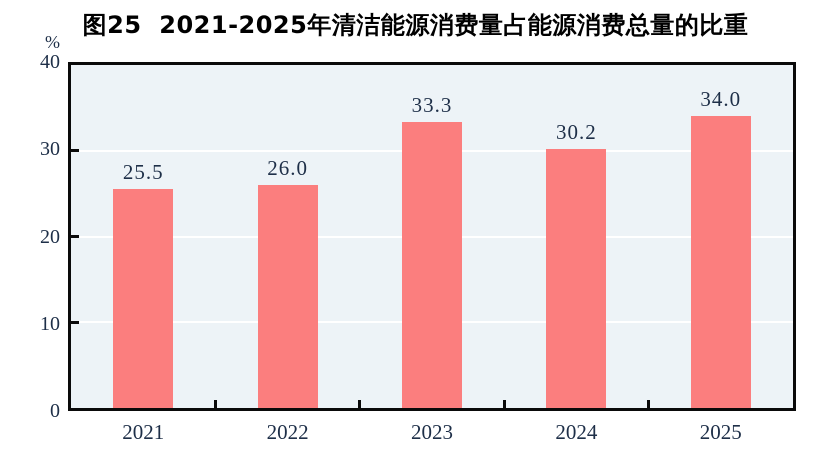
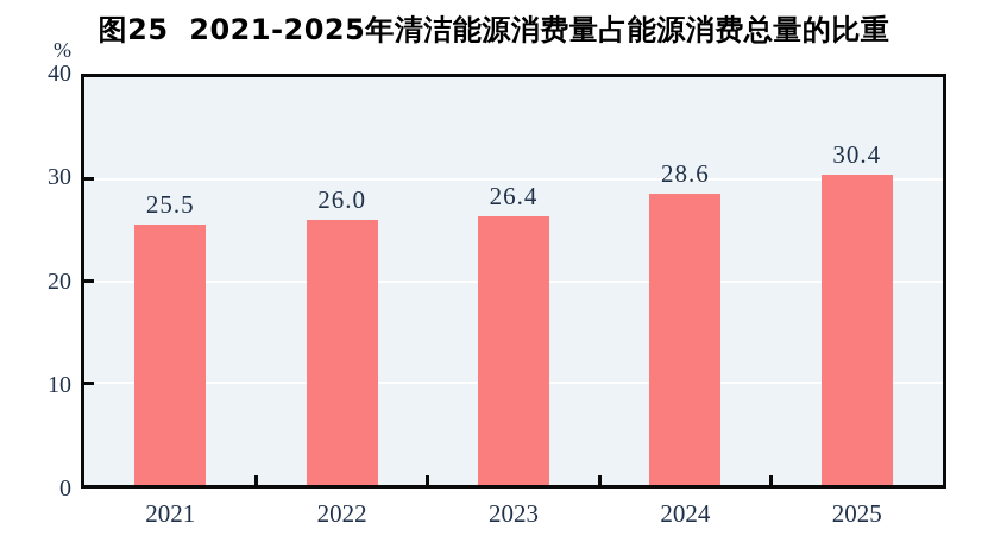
2023: 33.3 -> 26.4
2024: 30.2 -> 28.6
2025: 34.0 -> 30.4
